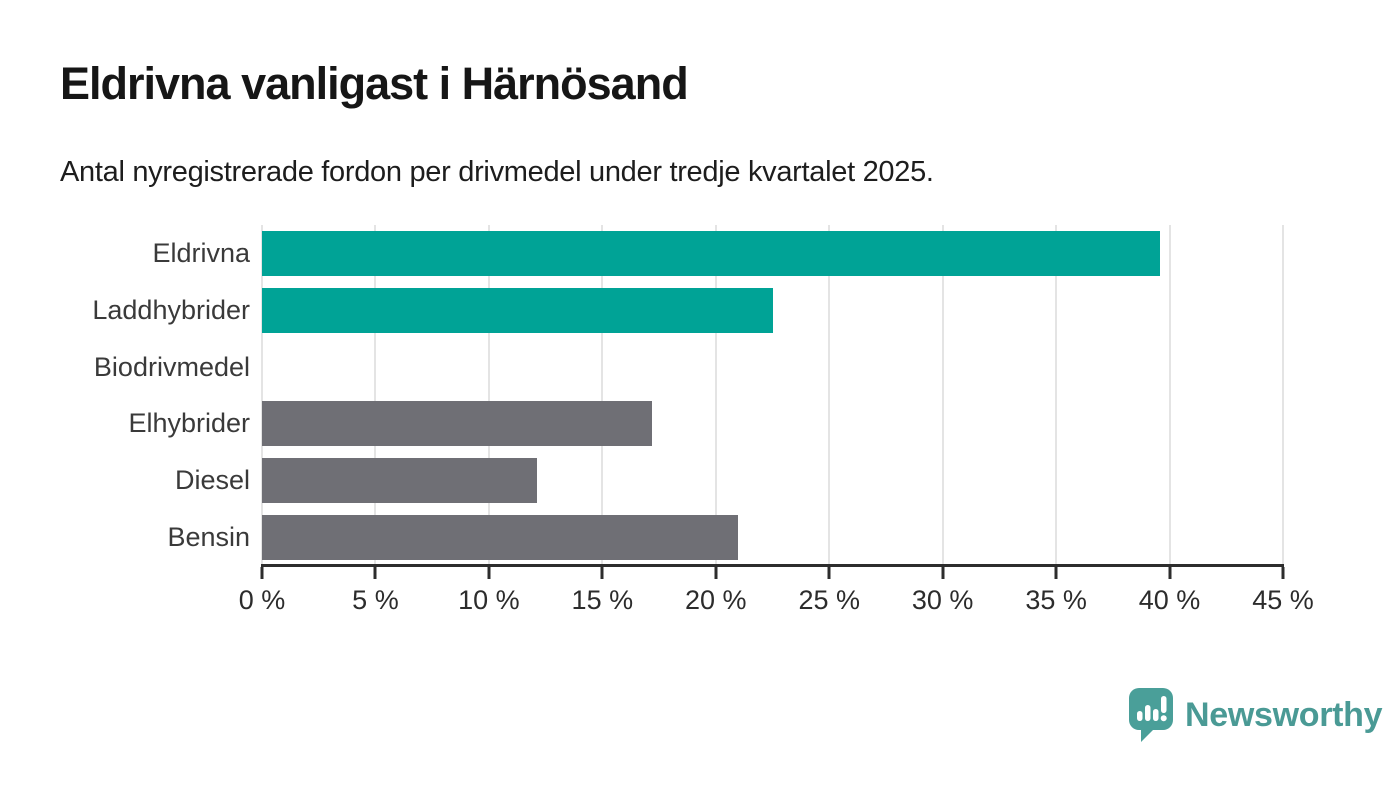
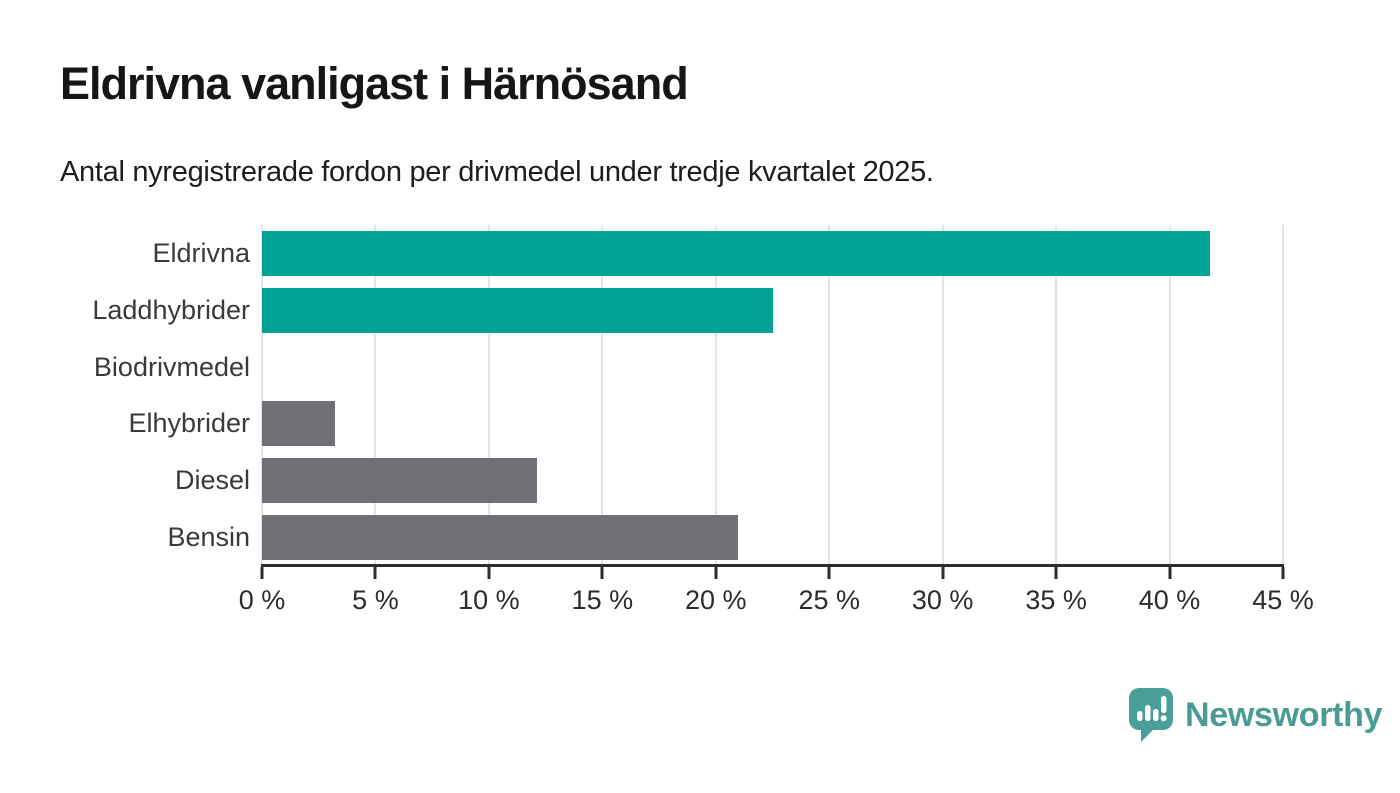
Eldrivna: 39.6% -> 41.8%
Elhybrider: 17.2% -> 3.2%
